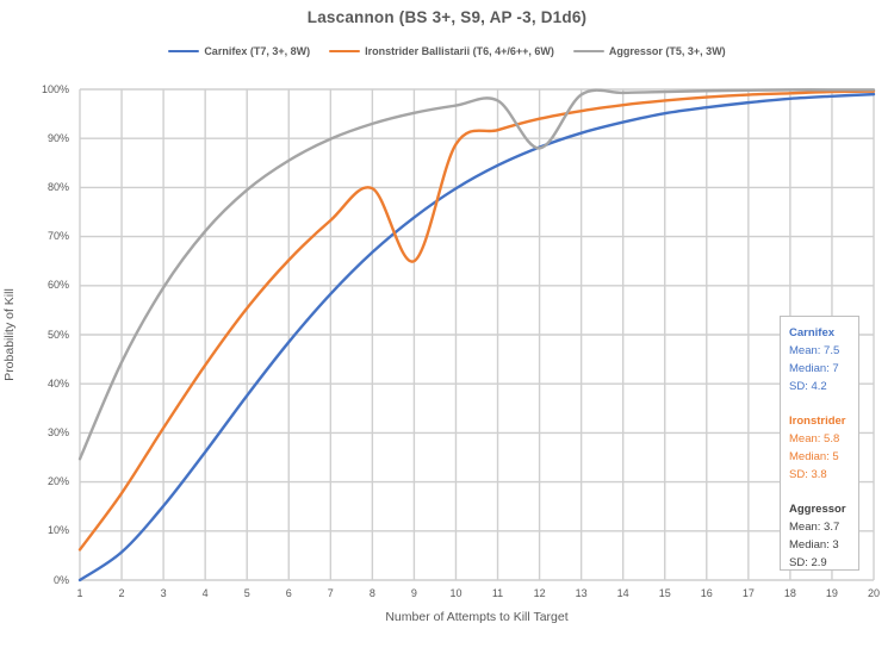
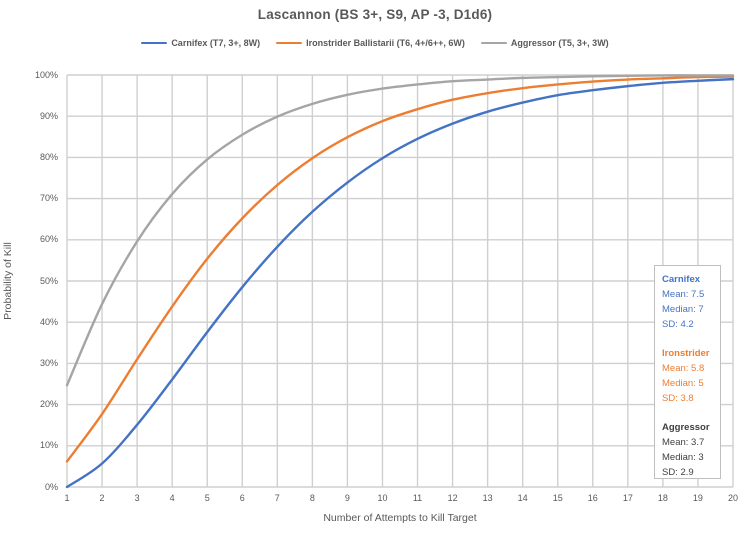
Ironstrider Ballistarii (T6, 4+/6++, 6W)/9: 65% -> 85%
Aggressor (T5, 3+, 3W)/12: 88% -> 98%
